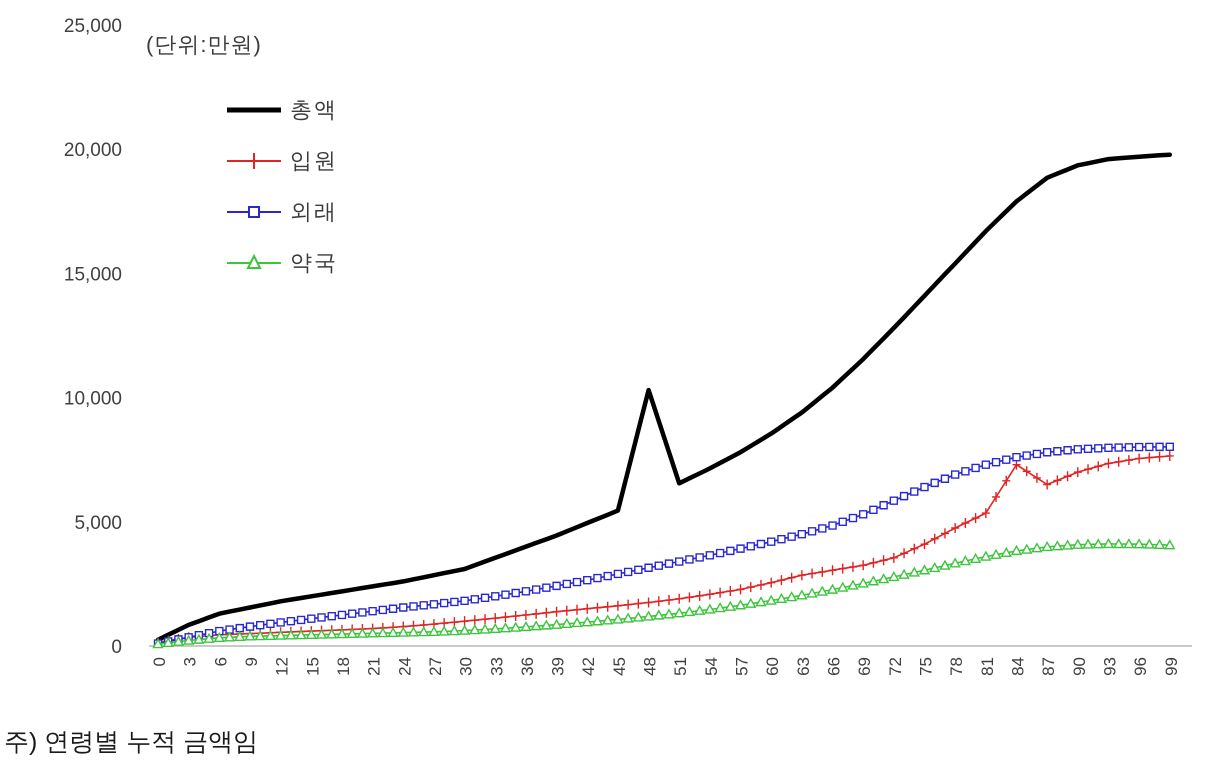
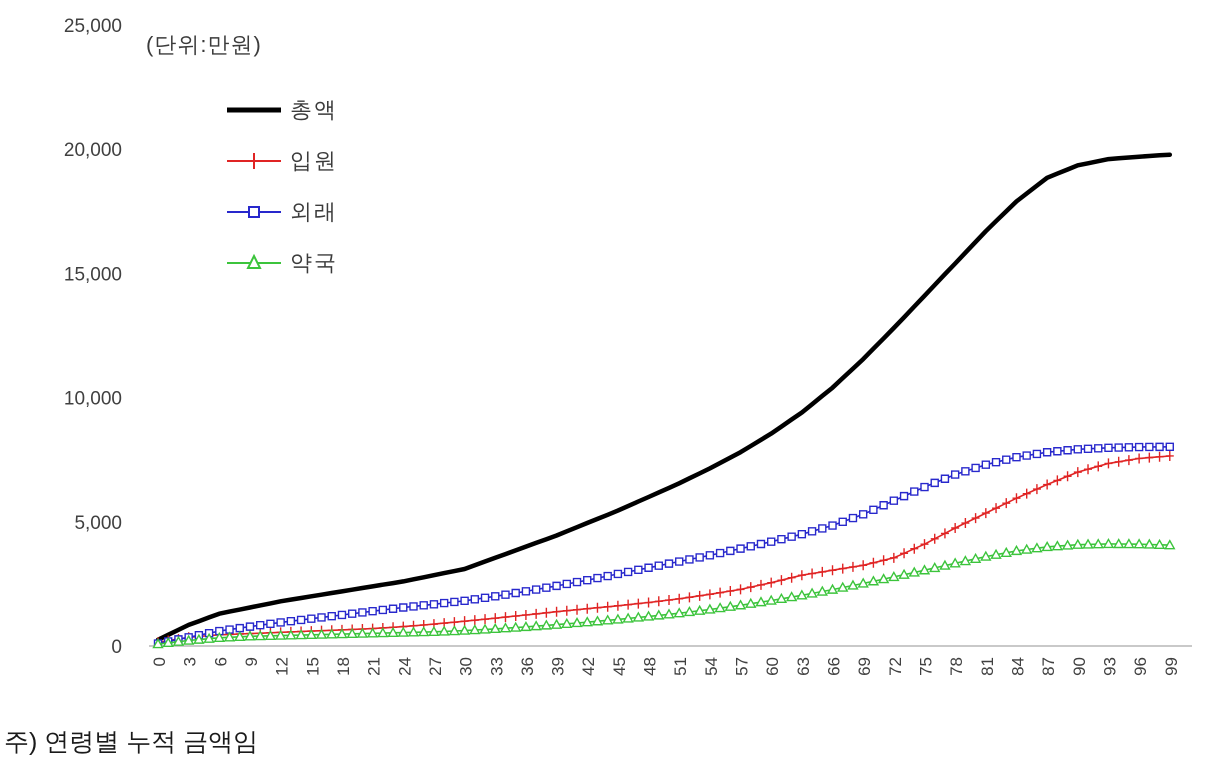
총액/48: 10300 -> 6000
입원/84: 7300 -> 6000
